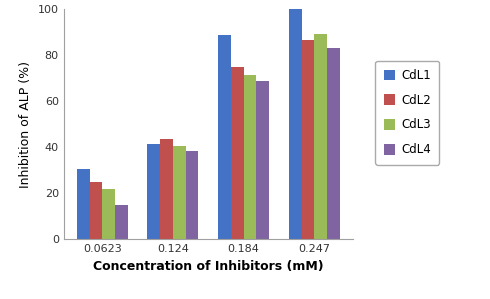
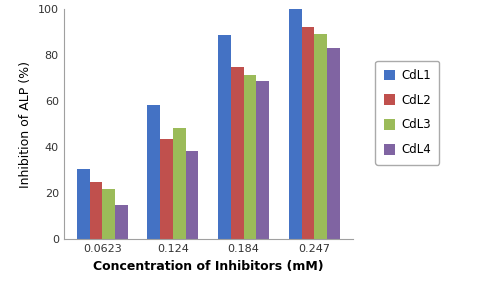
CdL1/0.124: 41.5 -> 58.5
CdL3/0.124: 40.5 -> 48.5
CdL2/0.247: 86.5 -> 92.0
